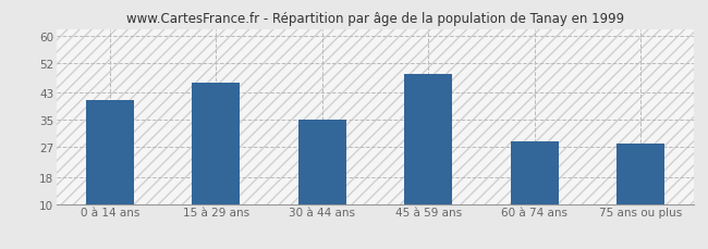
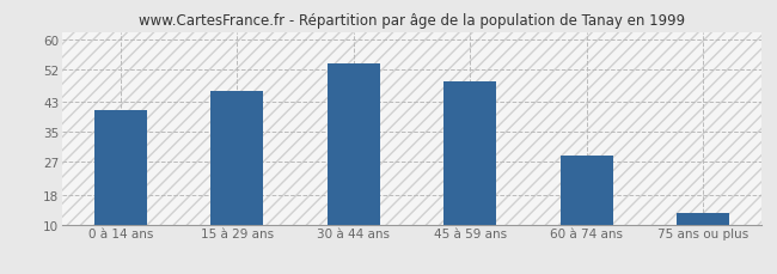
30 à 44 ans: 35.0 -> 53.5
75 ans ou plus: 28.0 -> 13.0
